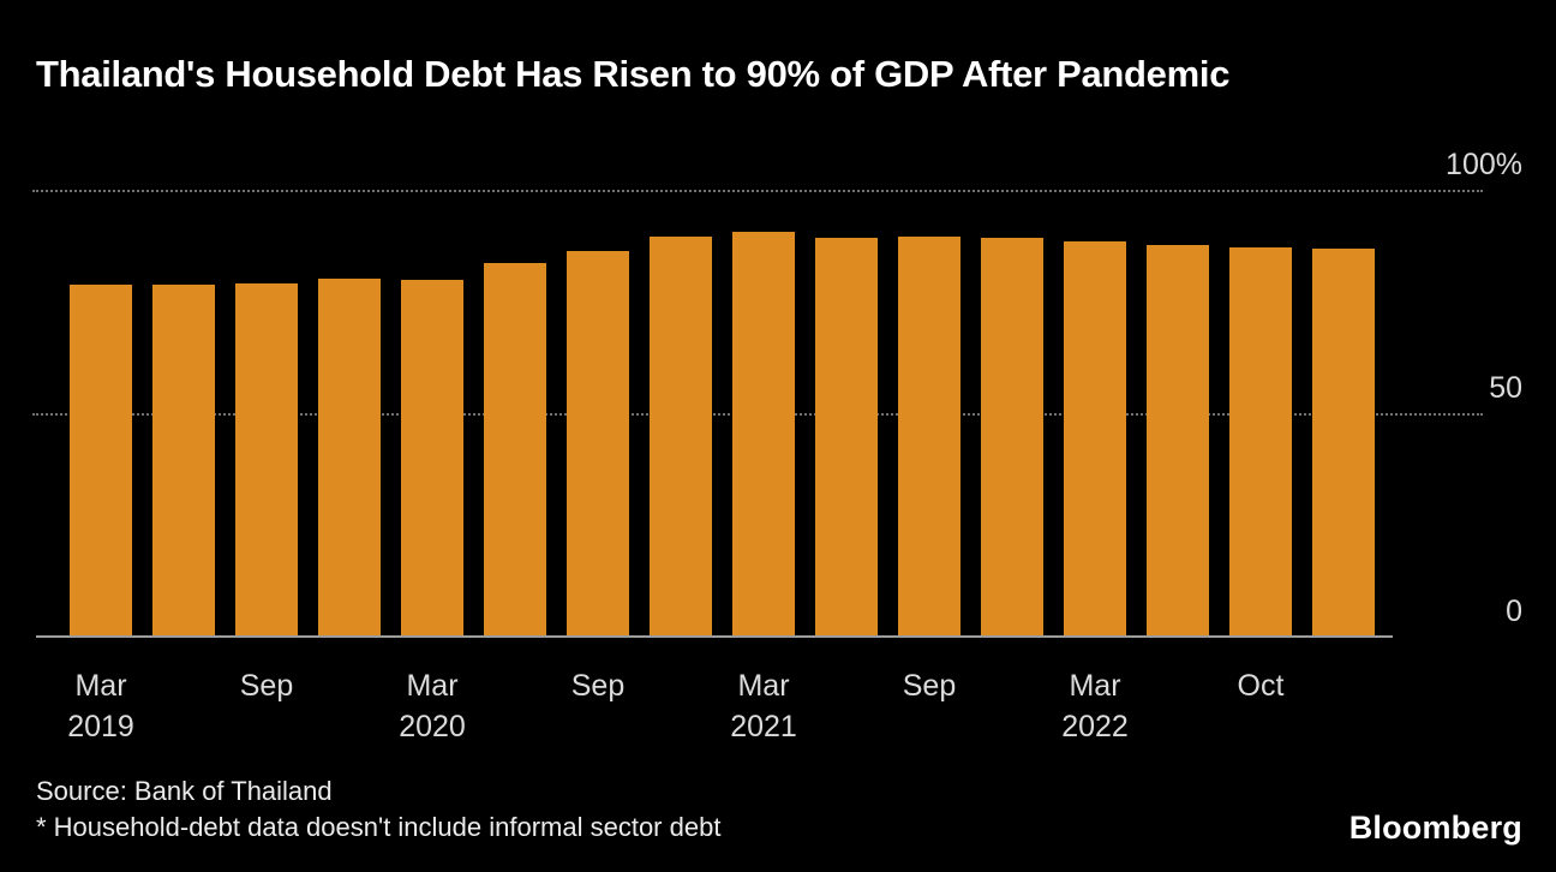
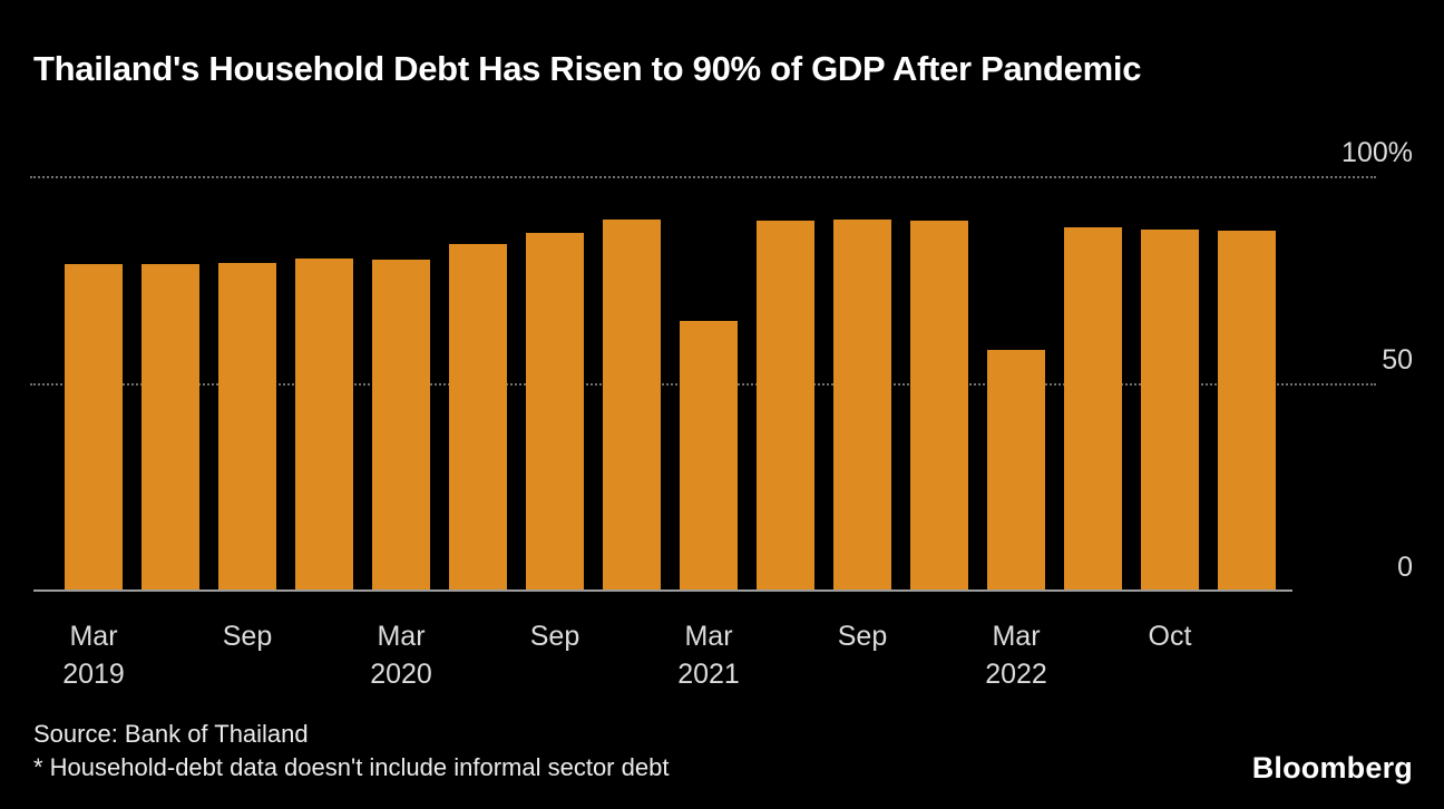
Mar 2021: 91% -> 65%
Mar 2022: 88% -> 58%
